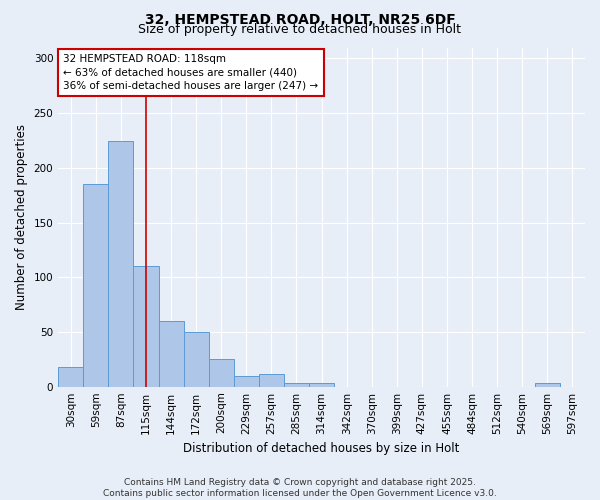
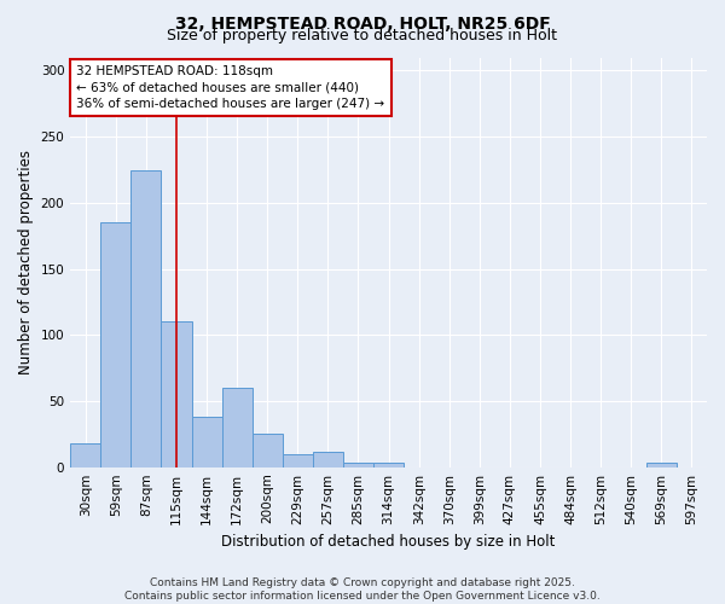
144sqm: 60 -> 38
172sqm: 50 -> 60
